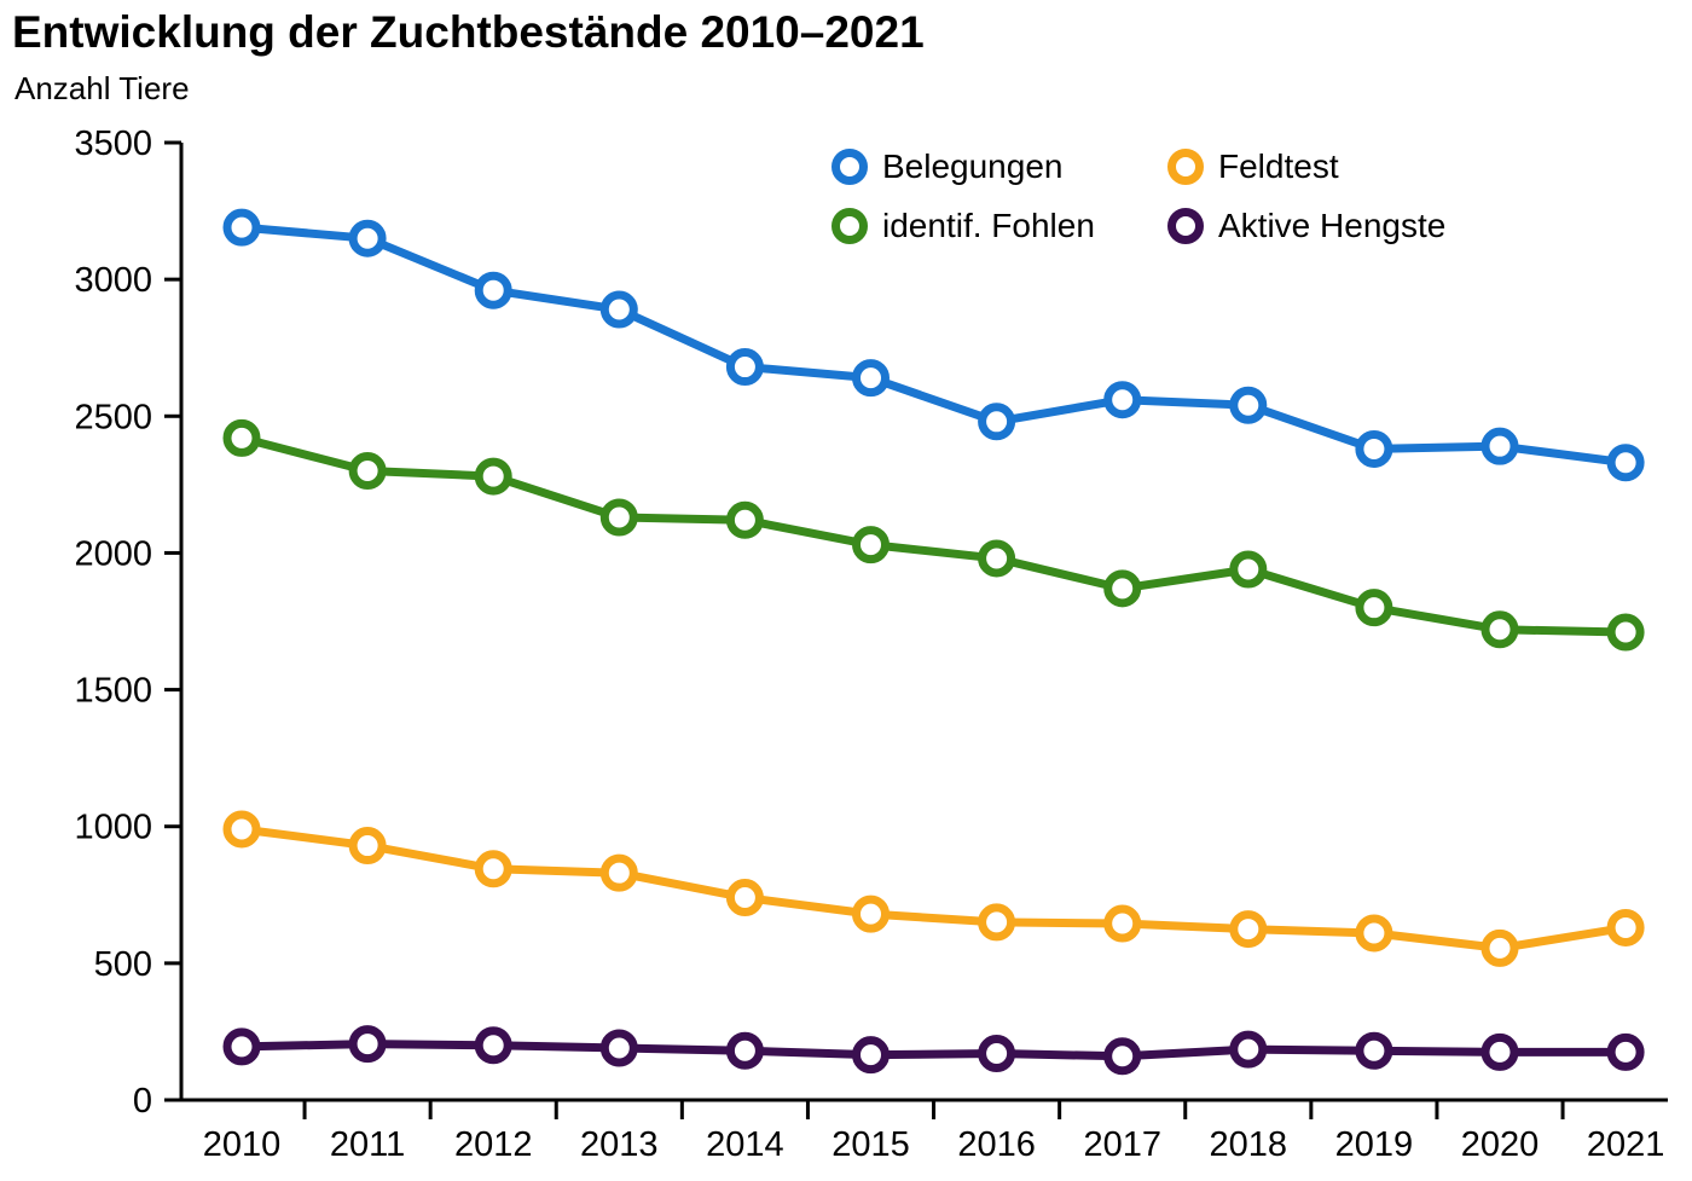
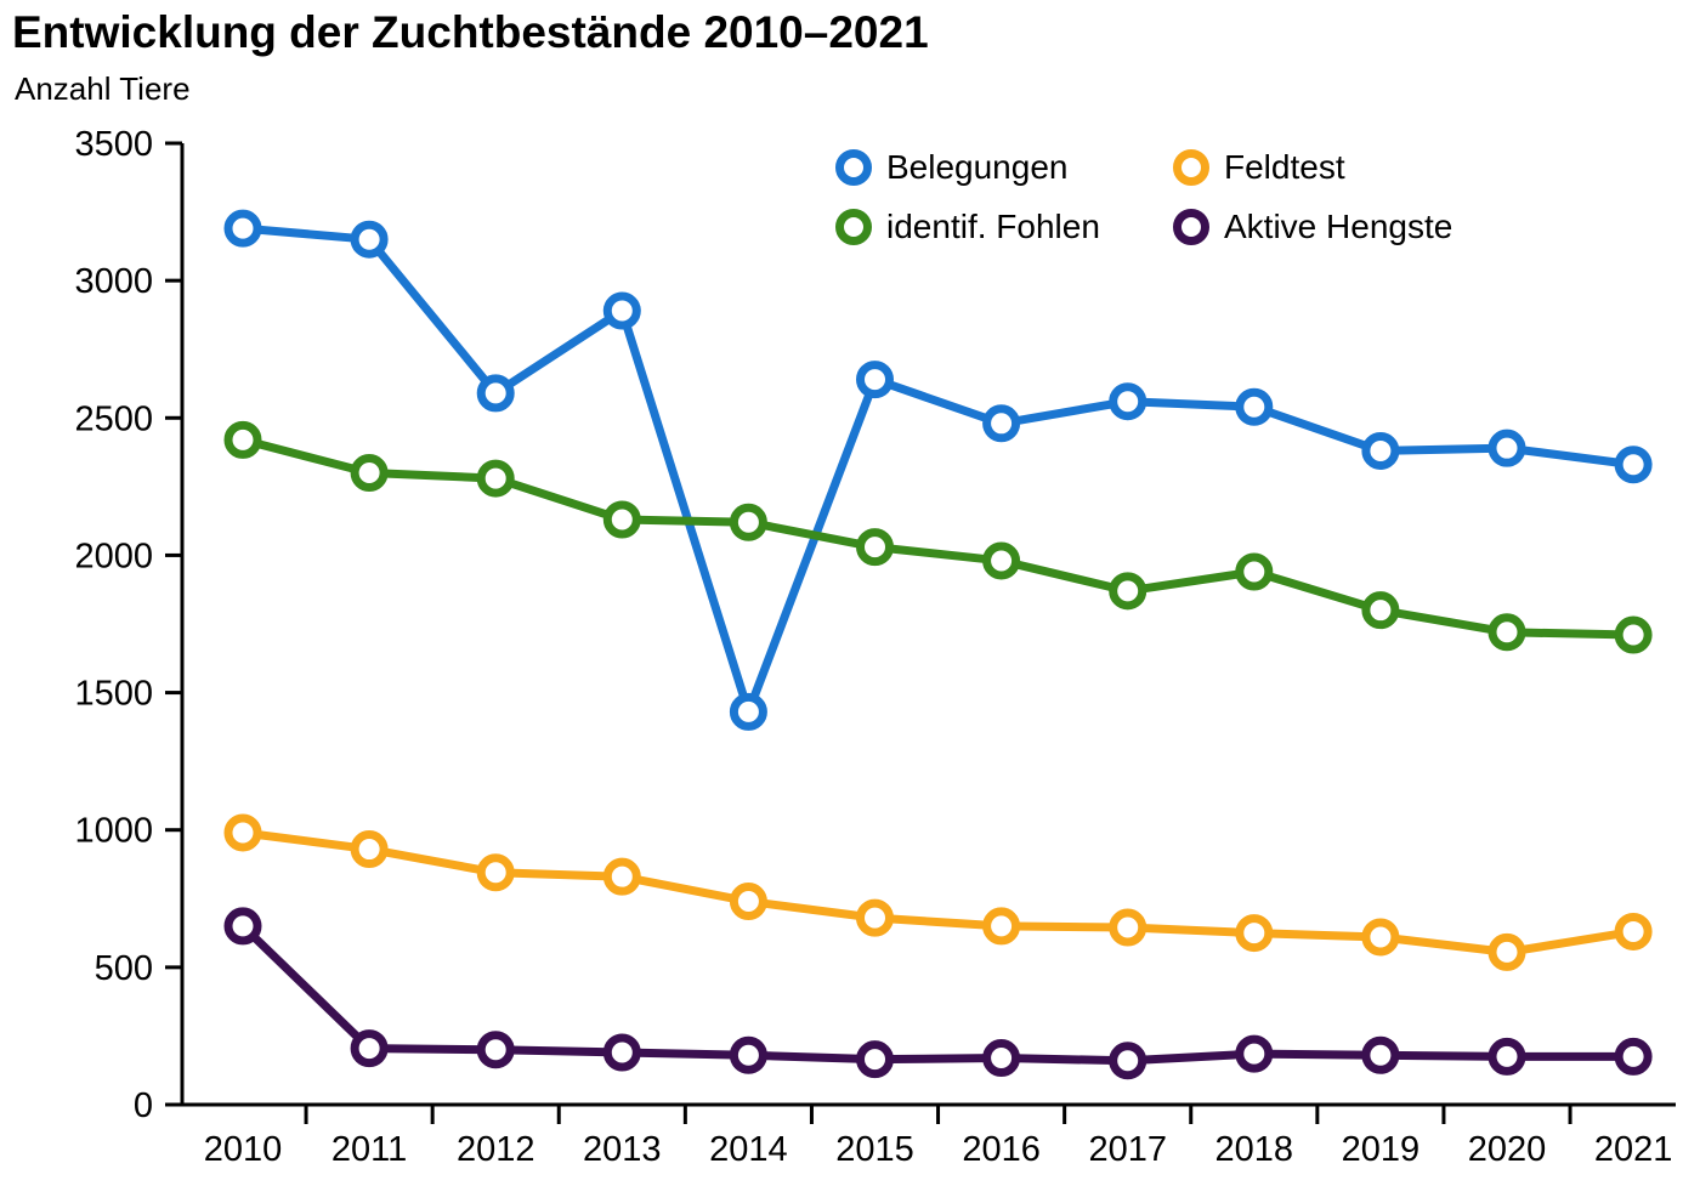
Aktive Hengste/2010: 200 -> 650
Belegungen/2012: 2960 -> 2590
Belegungen/2014: 2680 -> 1430
